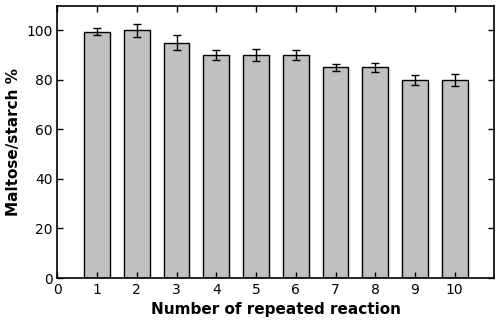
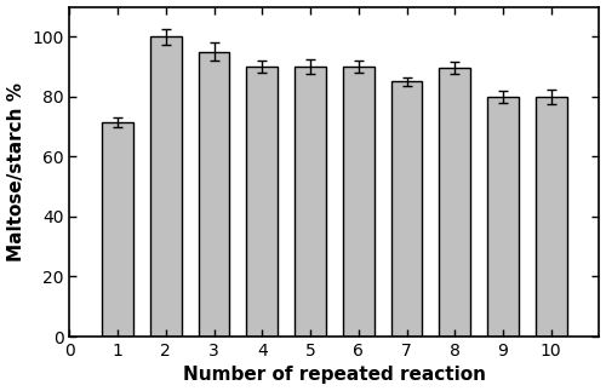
1: 99.5 -> 71.5
8: 85.0 -> 89.5
